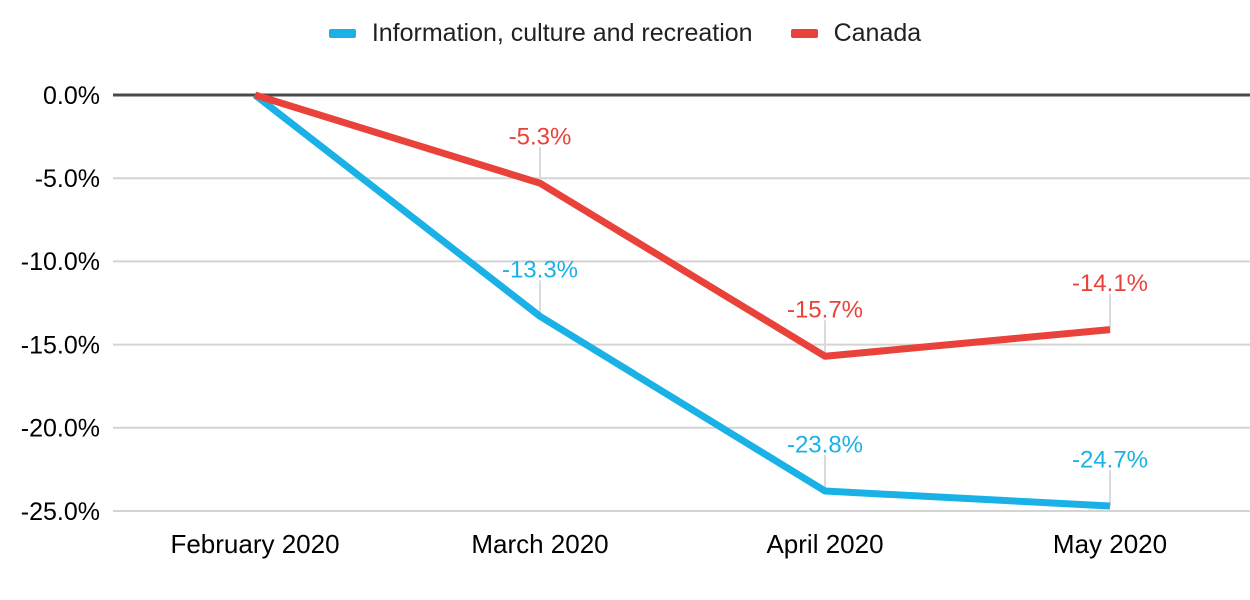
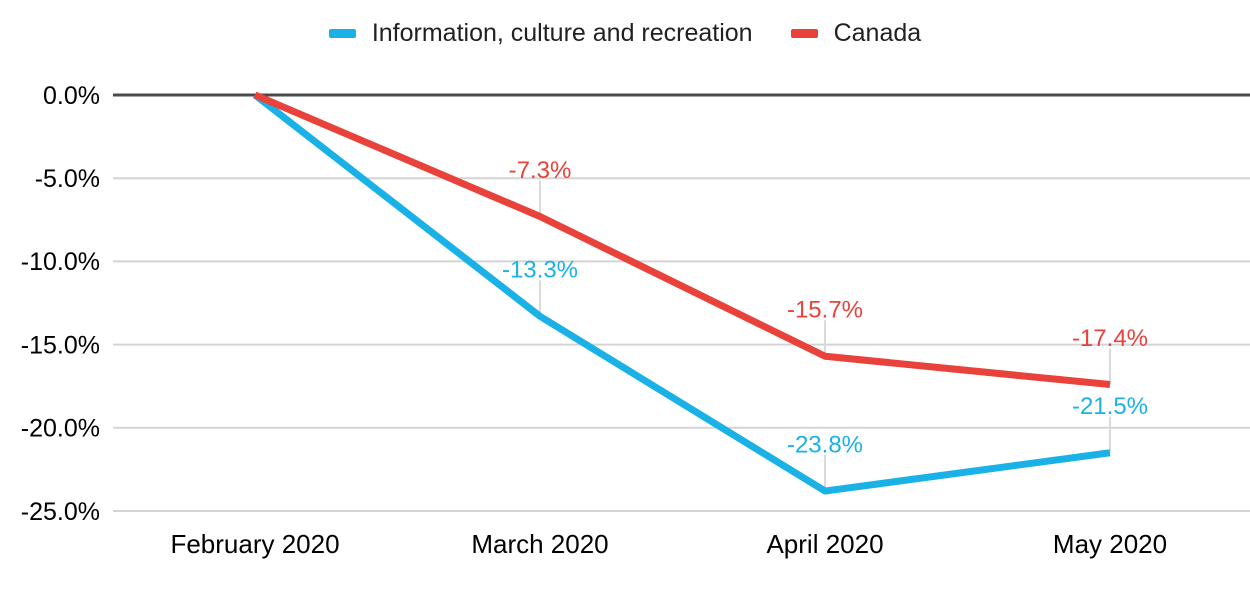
Canada/March 2020: -5.3% -> -7.3%
Information, culture and recreation/May 2020: -24.7% -> -21.5%
Canada/May 2020: -14.1% -> -17.4%
